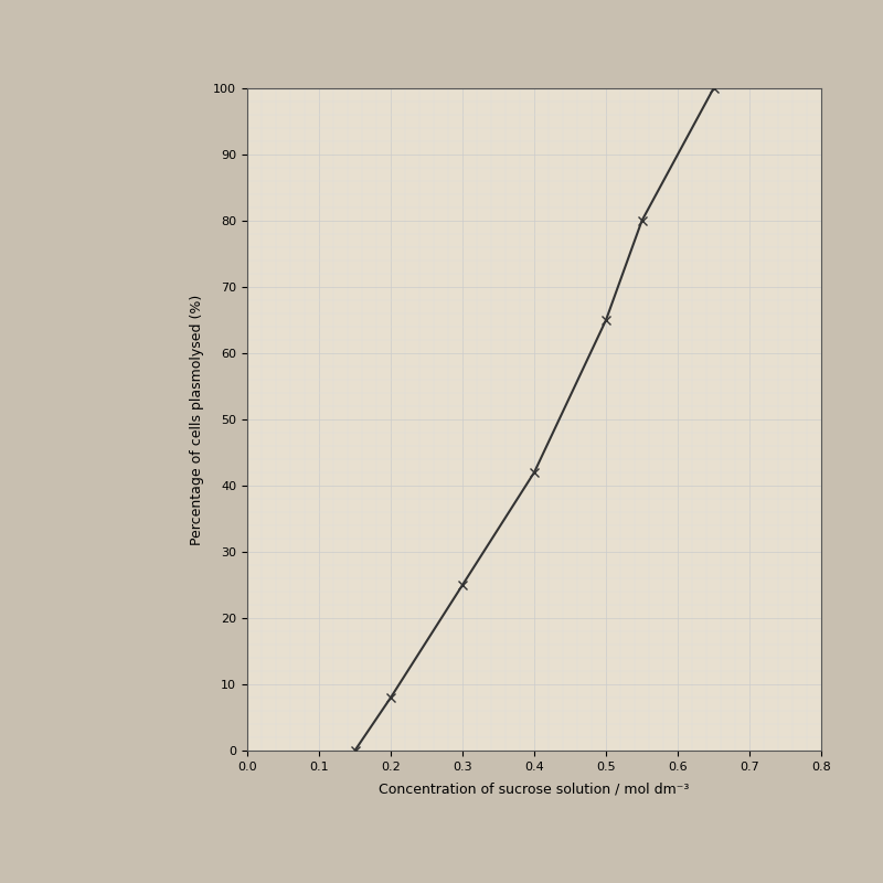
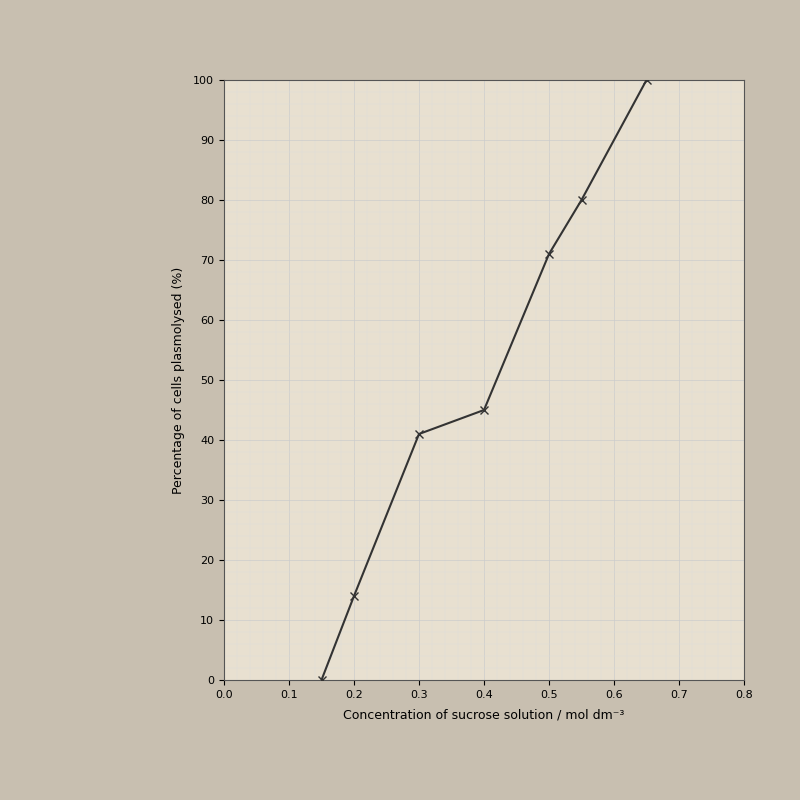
0.2: 8 -> 14
0.3: 25 -> 41
0.4: 42 -> 45
0.5: 65 -> 71
